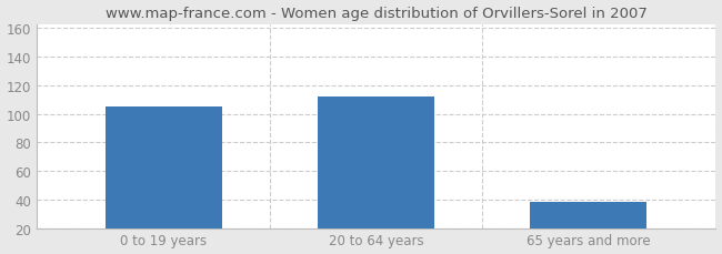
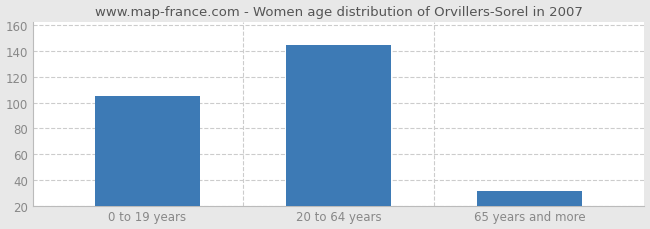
20 to 64 years: 112 -> 145
65 years and more: 38 -> 31
